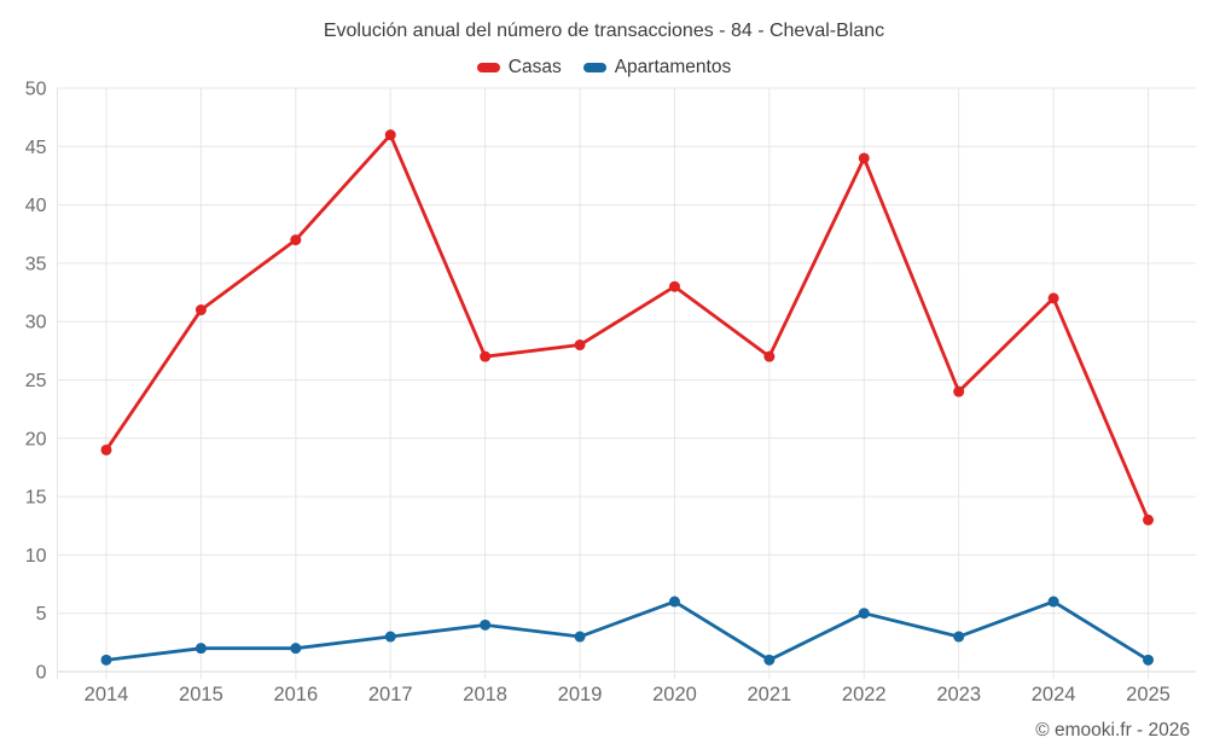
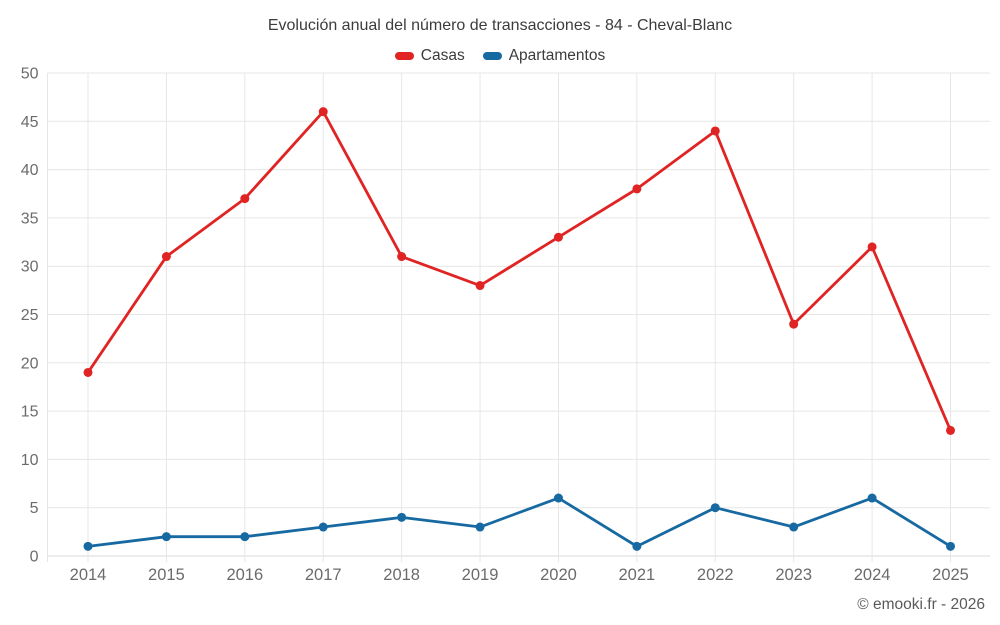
Casas/2018: 27 -> 31
Casas/2021: 27 -> 38
